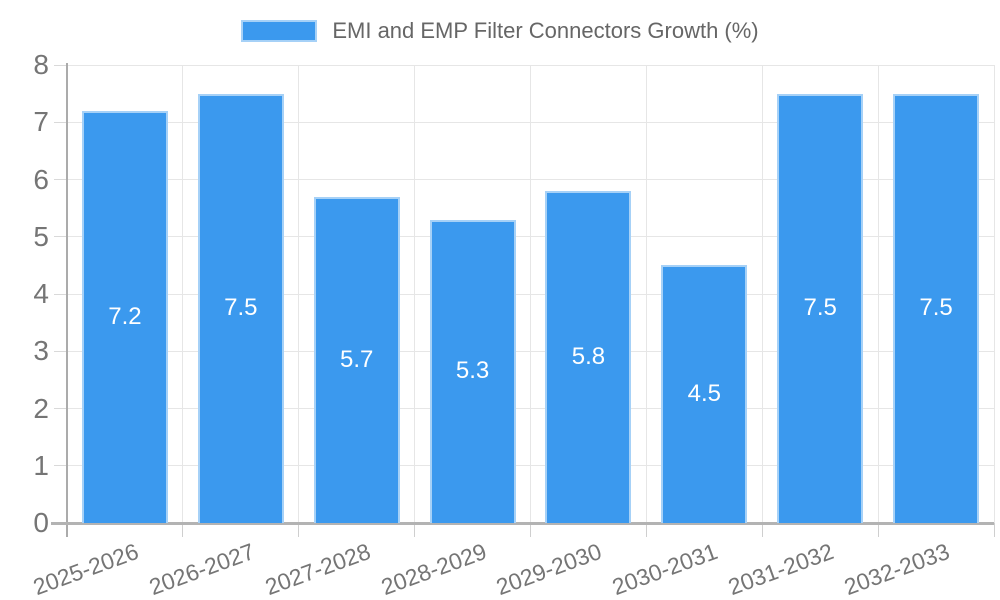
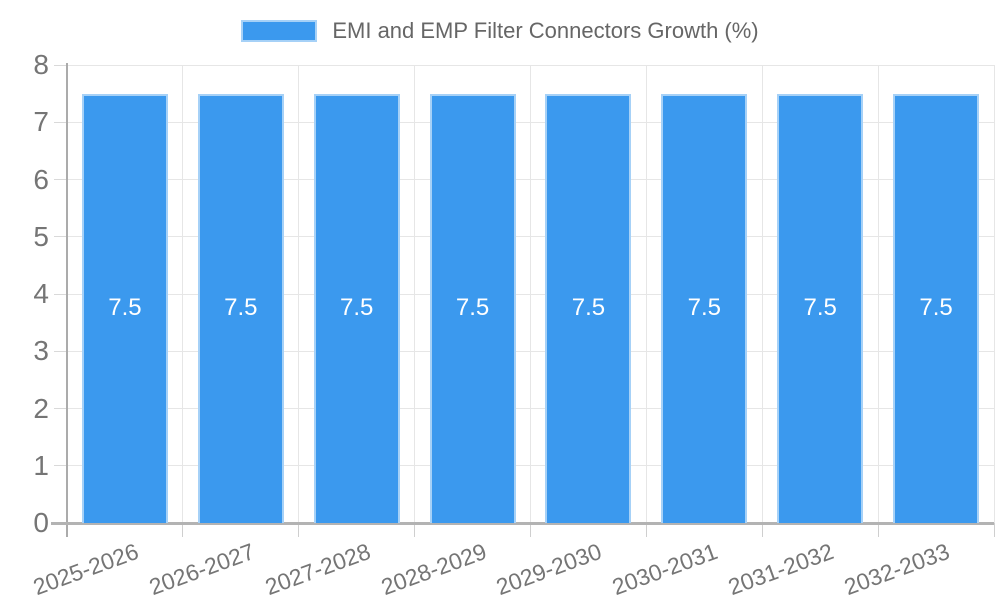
2025-2026: 7.2 -> 7.5
2027-2028: 5.7 -> 7.5
2028-2029: 5.3 -> 7.5
2029-2030: 5.8 -> 7.5
2030-2031: 4.5 -> 7.5
